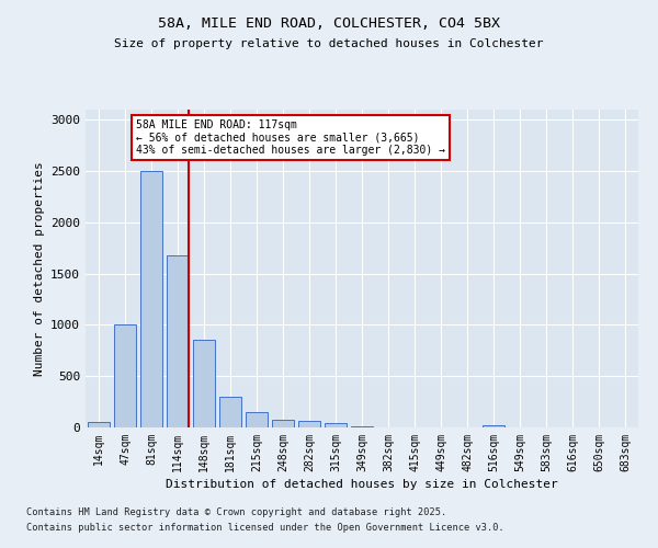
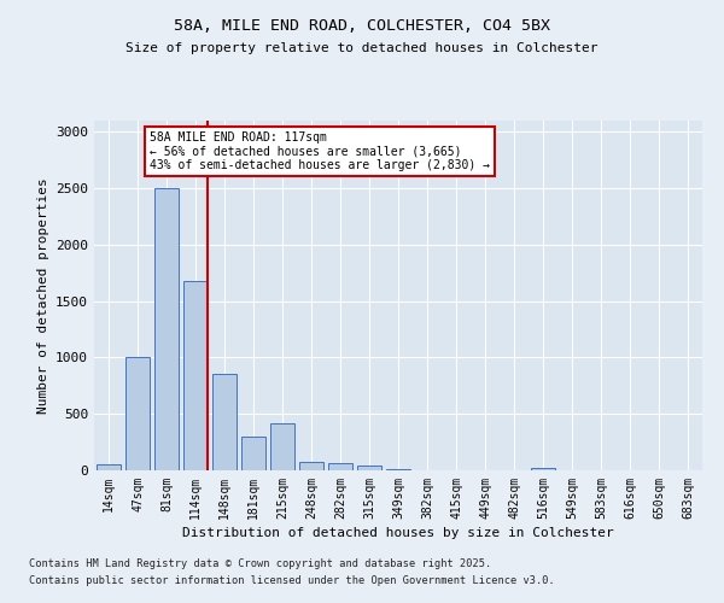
215sqm: 150 -> 420
